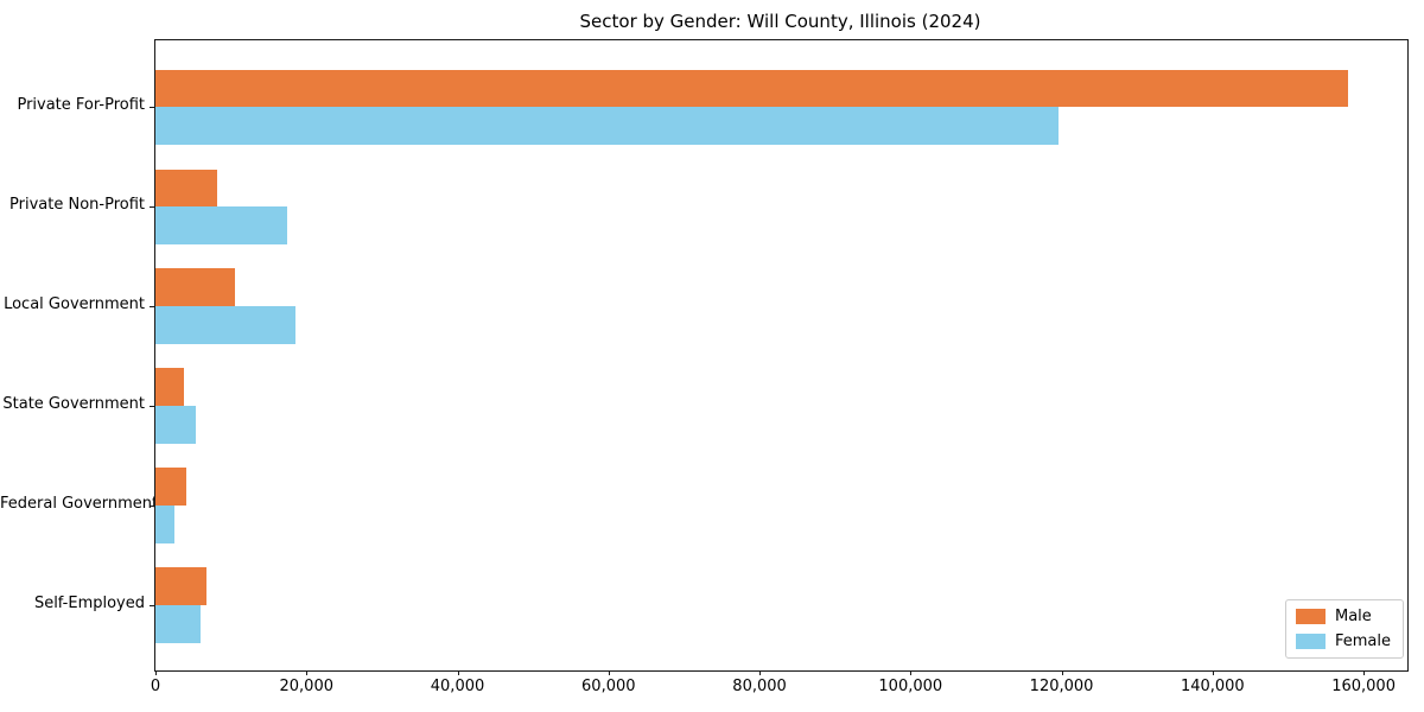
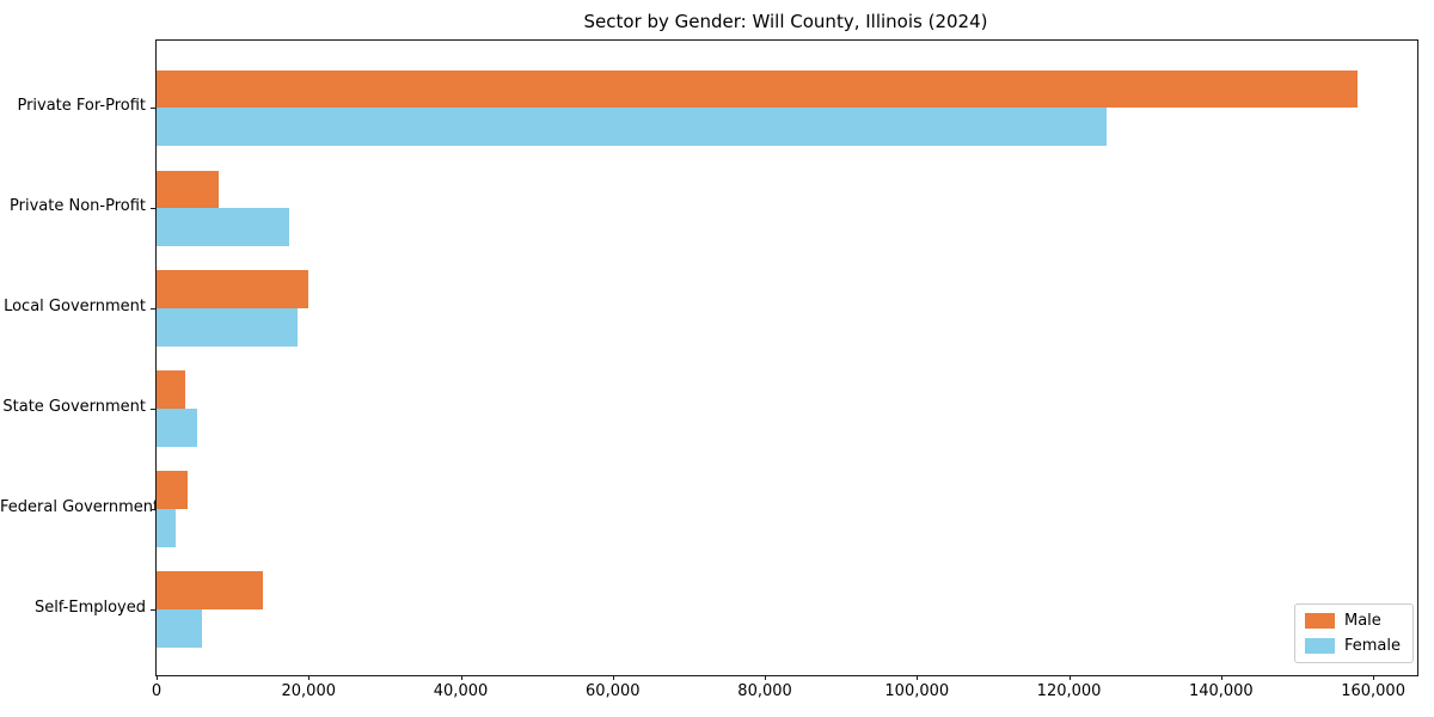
Female/Private For-Profit: 120000 -> 125000
Male/Local Government: 11000 -> 20000
Male/Self-Employed: 7000 -> 14000
